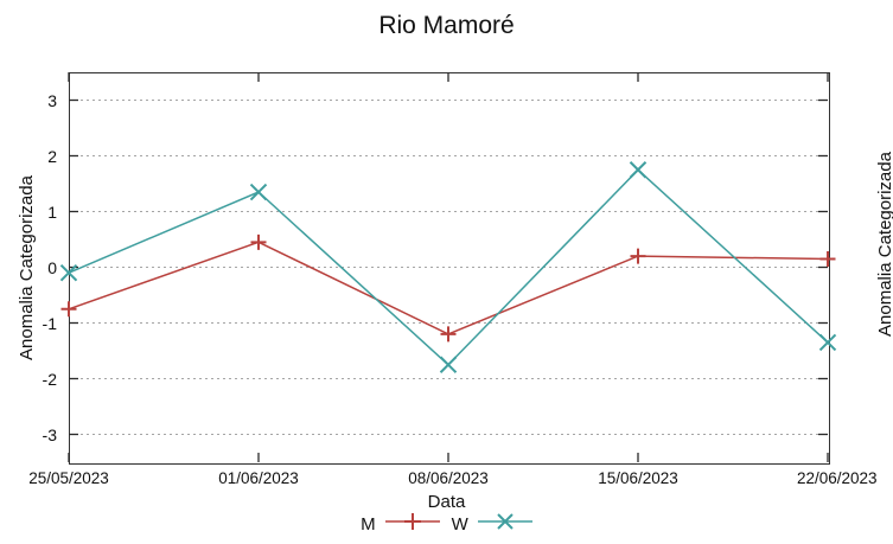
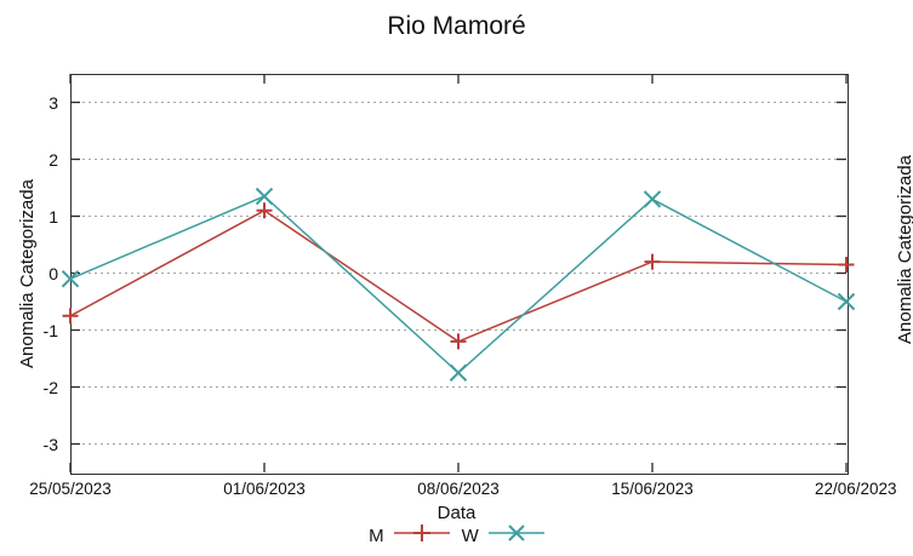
M/01/06/2023: 0.5 -> 1.1
W/15/06/2023: 1.8 -> 1.3
W/22/06/2023: -1.4 -> -0.5
